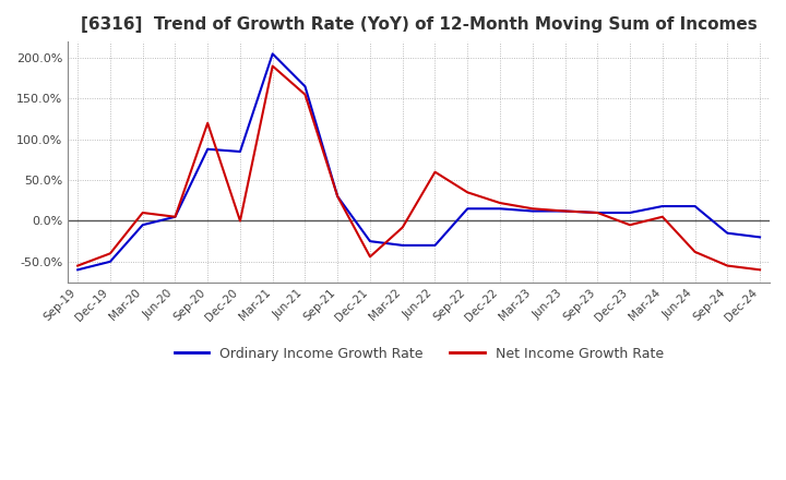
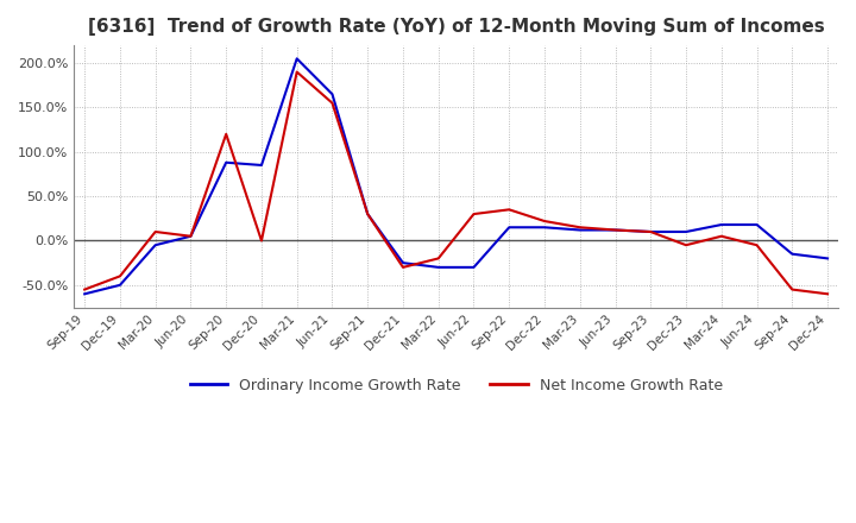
Net Income Growth Rate/Dec-21: -44% -> -30%
Net Income Growth Rate/Mar-22: -8% -> -20%
Net Income Growth Rate/Jun-22: 60% -> 30%
Net Income Growth Rate/Jun-24: -38% -> -5%
